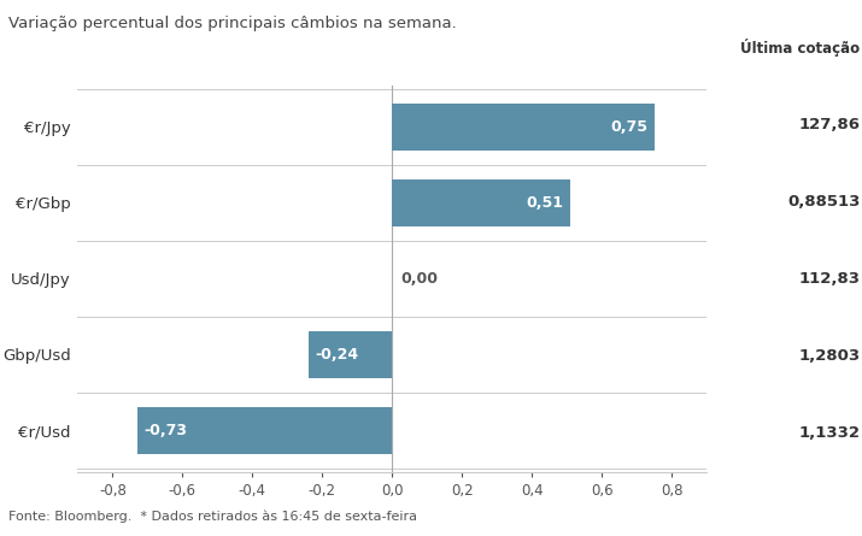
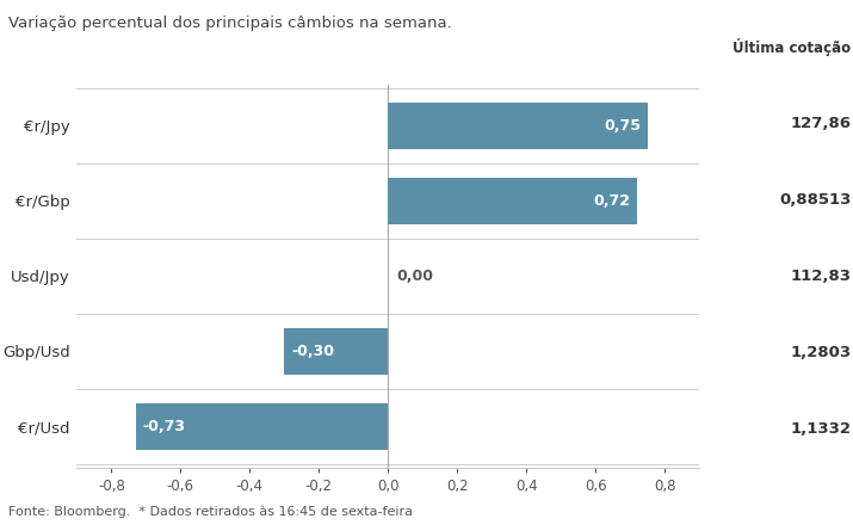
€r/Gbp: 0,51 -> 0,72
Gbp/Usd: -0,24 -> -0,30
